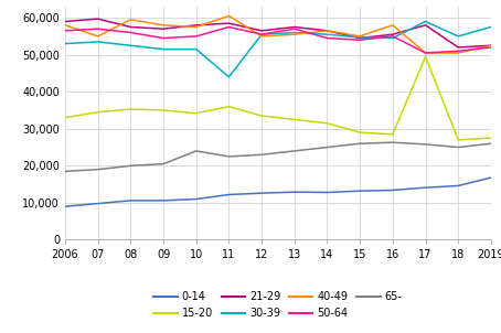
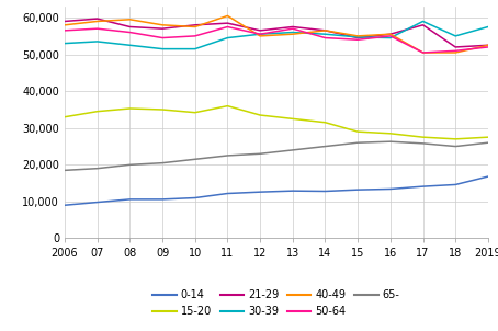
40-49/07: 55,000 -> 59,000
65-/10: 24,000 -> 21,500
30-39/11: 44,000 -> 54,500
40-49/16: 58,000 -> 55,500
15-20/17: 49,500 -> 27,500
